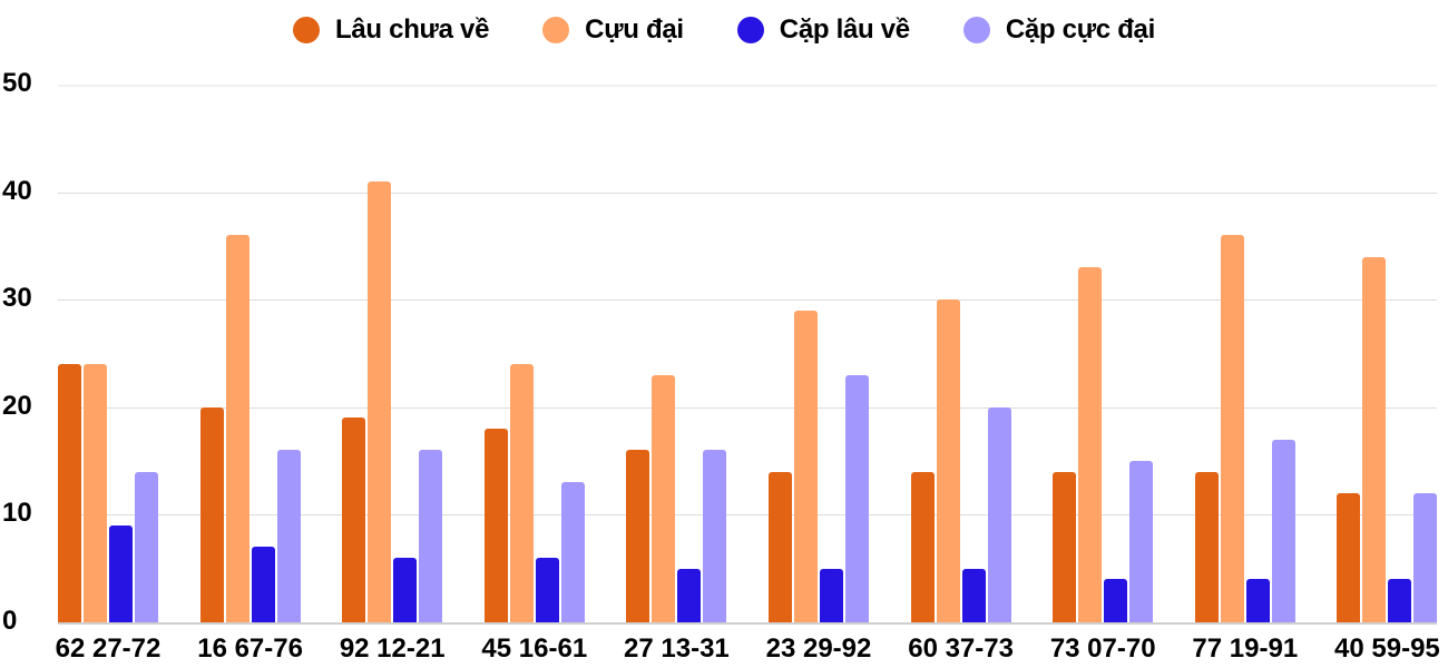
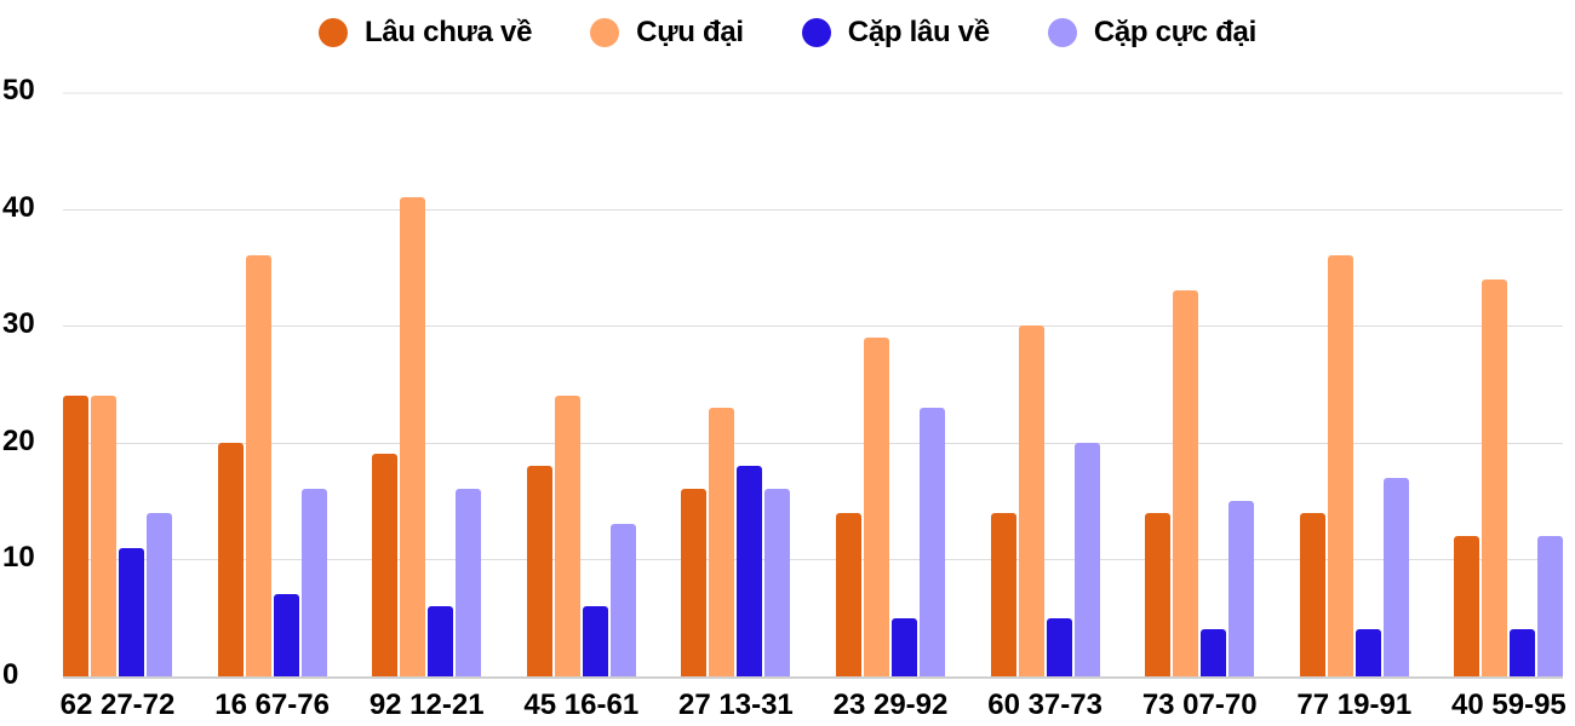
Cặp lâu về/62 27-72: 9 -> 11
Cặp lâu về/27 13-31: 5 -> 18
